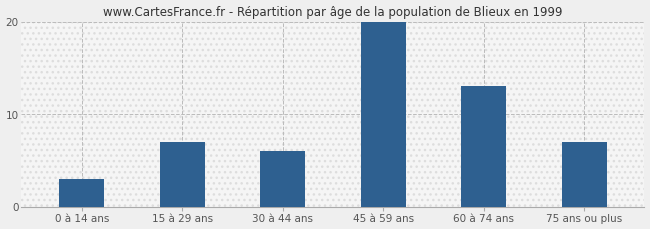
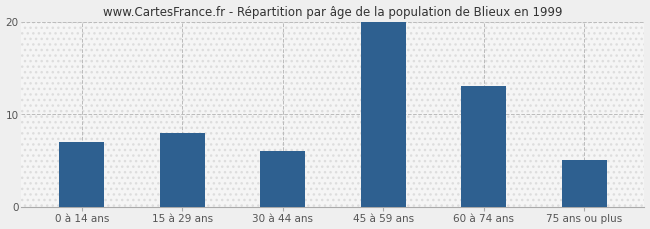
0 à 14 ans: 3 -> 7
15 à 29 ans: 7 -> 8
75 ans ou plus: 7 -> 5
